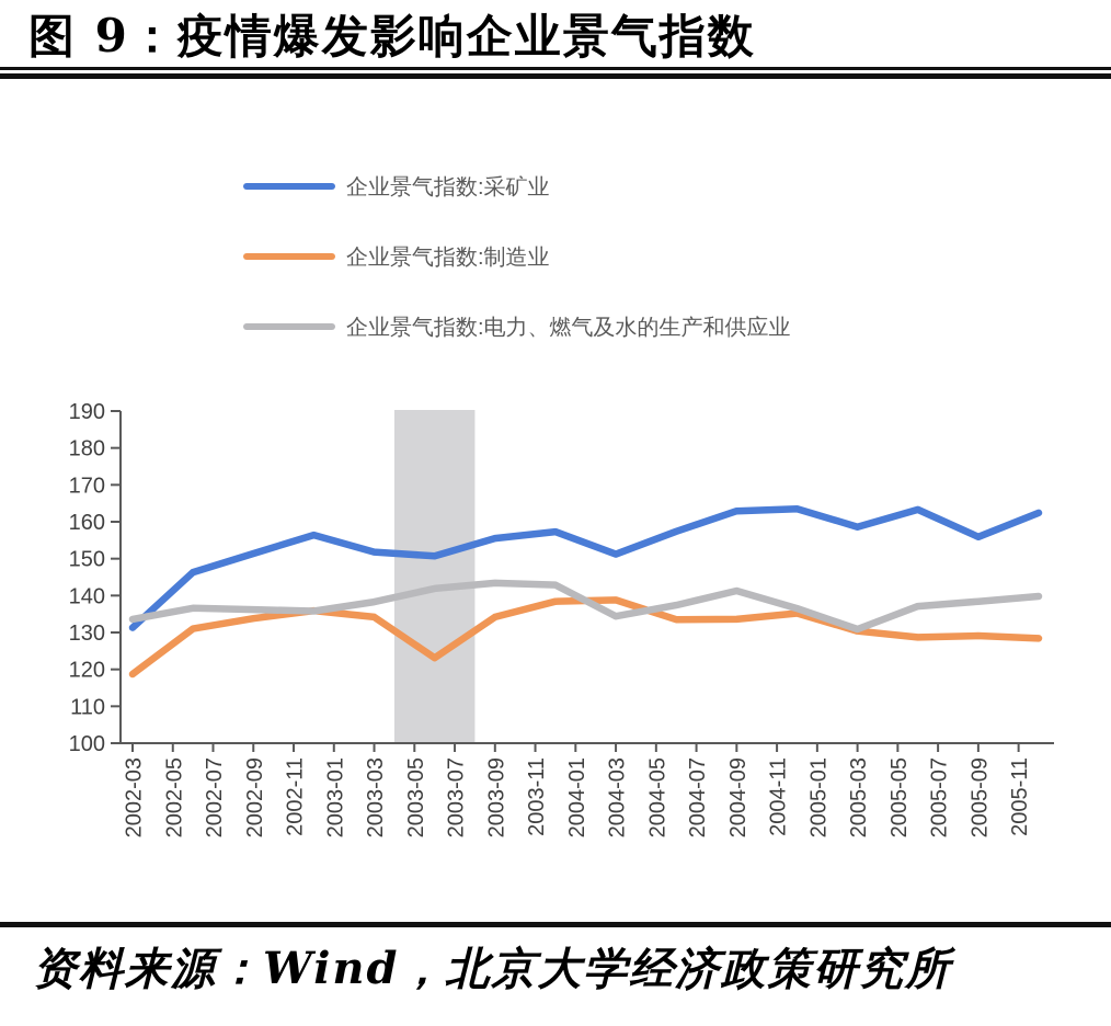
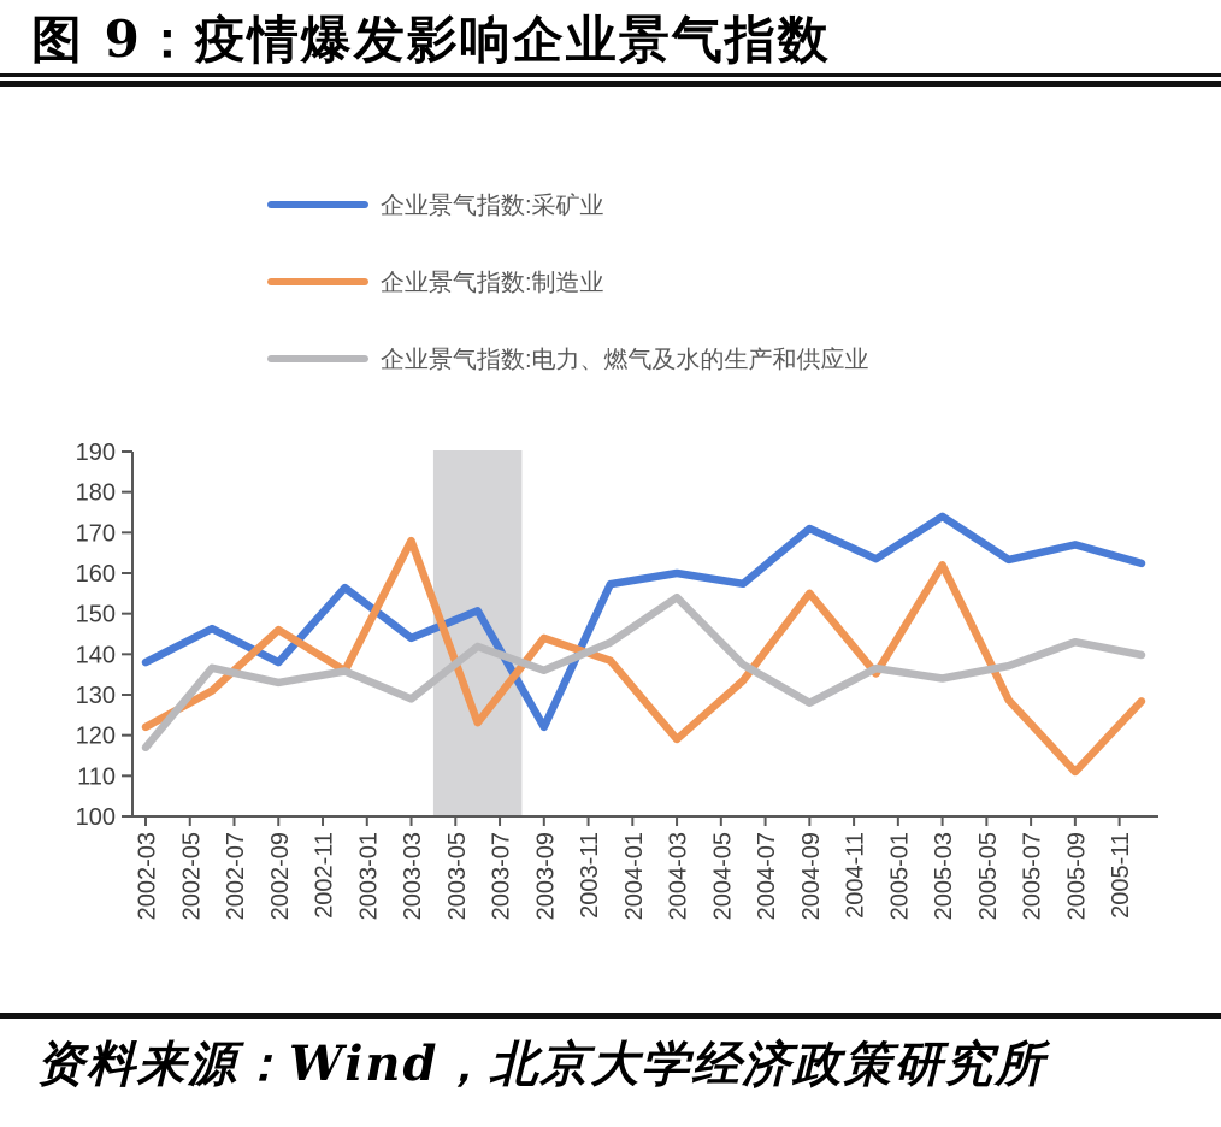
企业景气指数:采矿业/2002-03: 131 -> 138
企业景气指数:制造业/2002-03: 119 -> 122
企业景气指数:电力、燃气及水的生产和供应业/2002-03: 134 -> 117
企业景气指数:采矿业/2002-09: 151 -> 138
企业景气指数:制造业/2002-09: 134 -> 146
企业景气指数:电力、燃气及水的生产和供应业/2002-09: 136 -> 133
企业景气指数:采矿业/2003-03: 152 -> 144
企业景气指数:制造业/2003-03: 134 -> 168
企业景气指数:电力、燃气及水的生产和供应业/2003-03: 138 -> 129
企业景气指数:采矿业/2003-09: 156 -> 122
企业景气指数:制造业/2003-09: 134 -> 144
企业景气指数:电力、燃气及水的生产和供应业/2003-09: 143 -> 136
企业景气指数:采矿业/2004-03: 151 -> 160
企业景气指数:制造业/2004-03: 139 -> 119
企业景气指数:电力、燃气及水的生产和供应业/2004-03: 134 -> 154
企业景气指数:采矿业/2004-09: 163 -> 171
企业景气指数:制造业/2004-09: 134 -> 155
企业景气指数:电力、燃气及水的生产和供应业/2004-09: 141 -> 128
企业景气指数:采矿业/2005-03: 159 -> 174
企业景气指数:制造业/2005-03: 130 -> 162
企业景气指数:电力、燃气及水的生产和供应业/2005-03: 131 -> 134
企业景气指数:采矿业/2005-09: 156 -> 167
企业景气指数:制造业/2005-09: 129 -> 111
企业景气指数:电力、燃气及水的生产和供应业/2005-09: 138 -> 143
